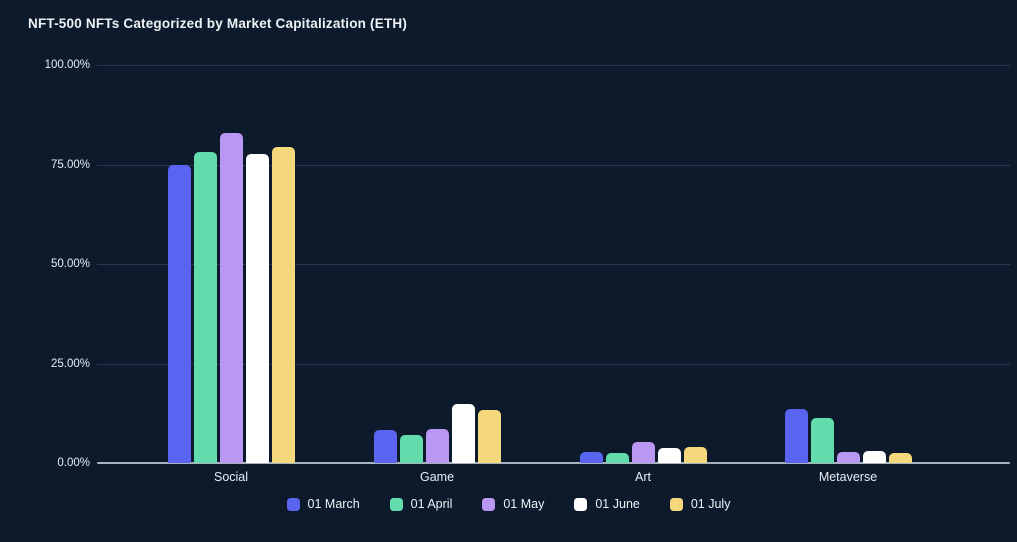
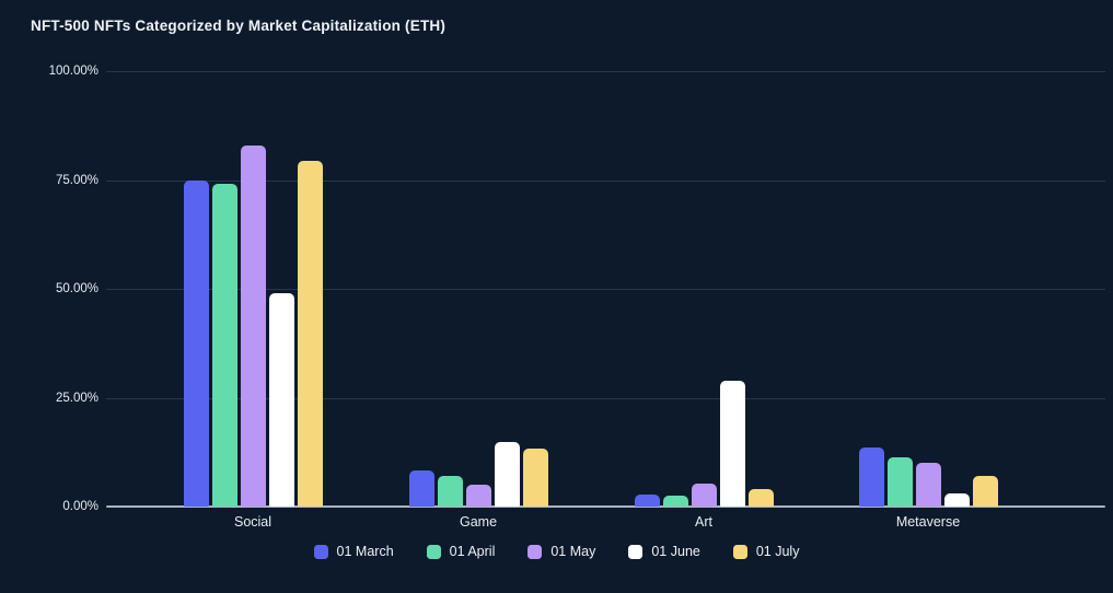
01 April/Social: 78% -> 74%
01 June/Social: 78% -> 49%
01 May/Game: 9% -> 5%
01 June/Art: 4% -> 29%
01 May/Metaverse: 3% -> 10%
01 July/Metaverse: 2% -> 7%
